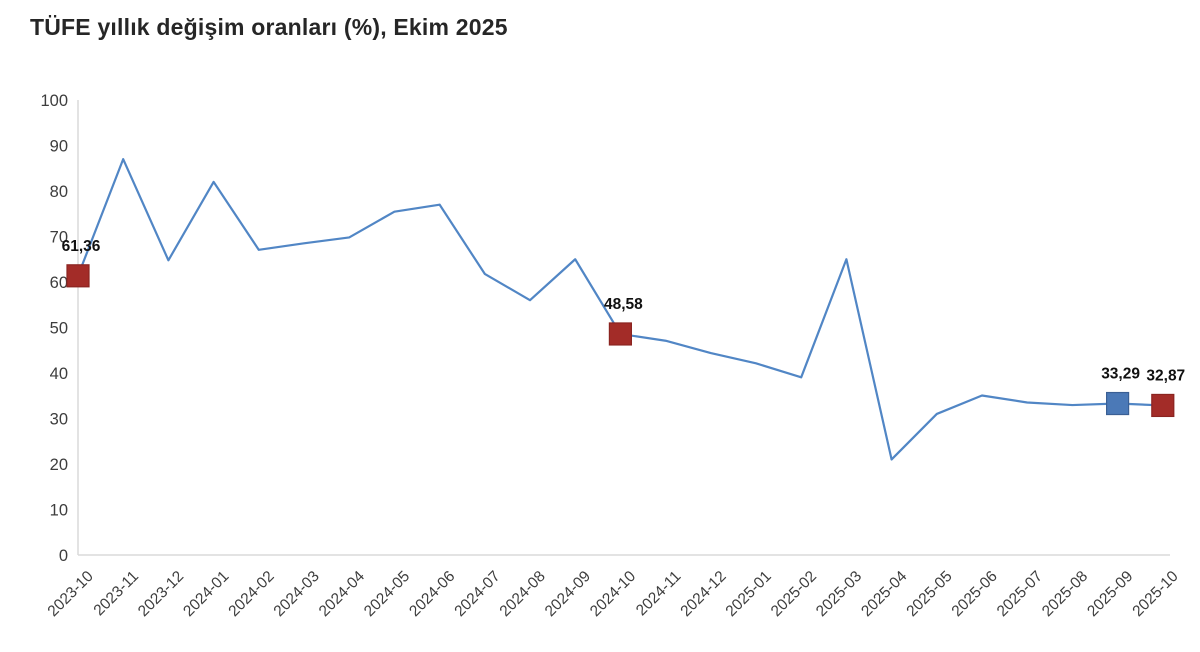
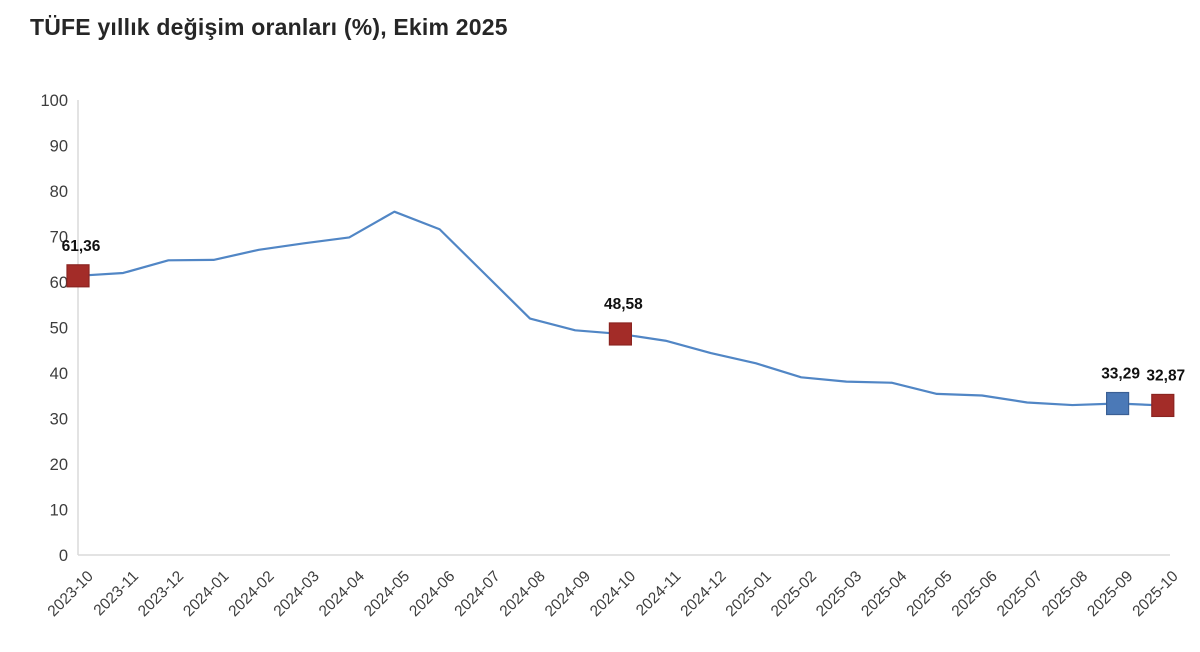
2023-11: 87 -> 62
2024-01: 82 -> 65
2024-06: 77 -> 72
2024-08: 56 -> 52
2024-09: 65 -> 49
2025-03: 65 -> 38
2025-04: 21 -> 38
2025-05: 31 -> 35
